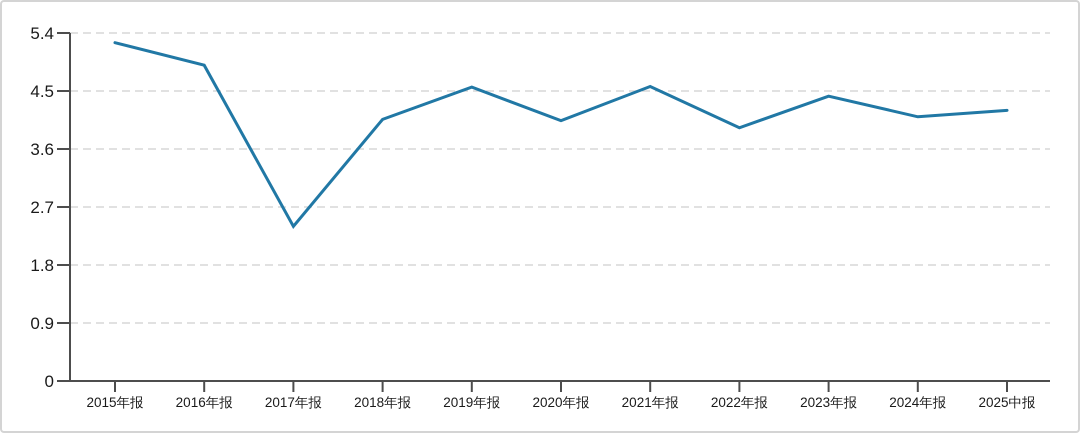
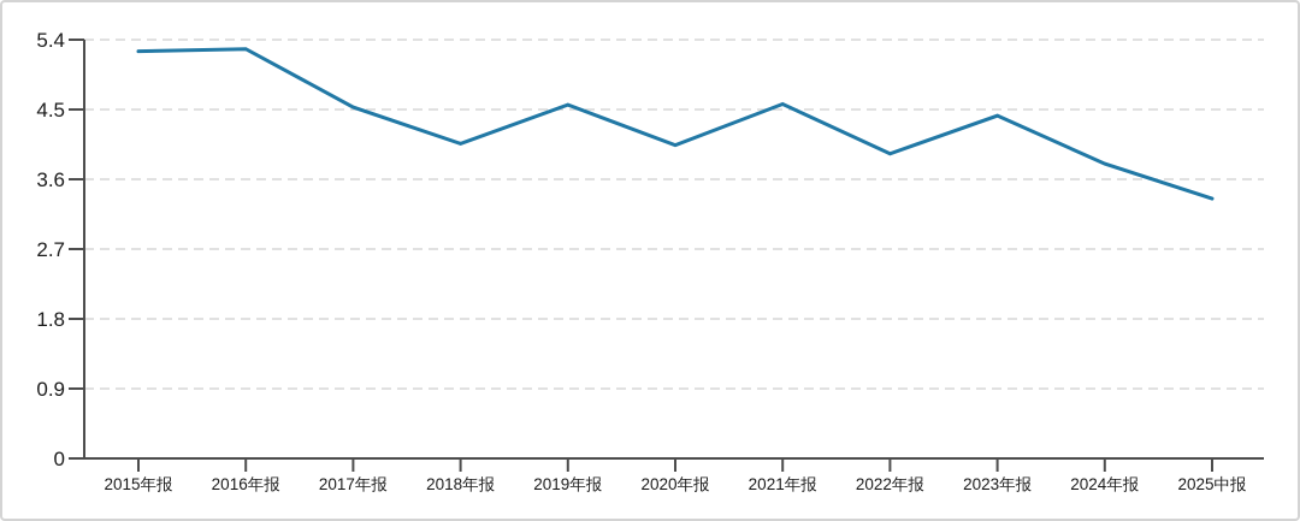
2016年报: 4.9 -> 5.3
2017年报: 2.4 -> 4.5
2024年报: 4.1 -> 3.8
2025中报: 4.2 -> 3.4
